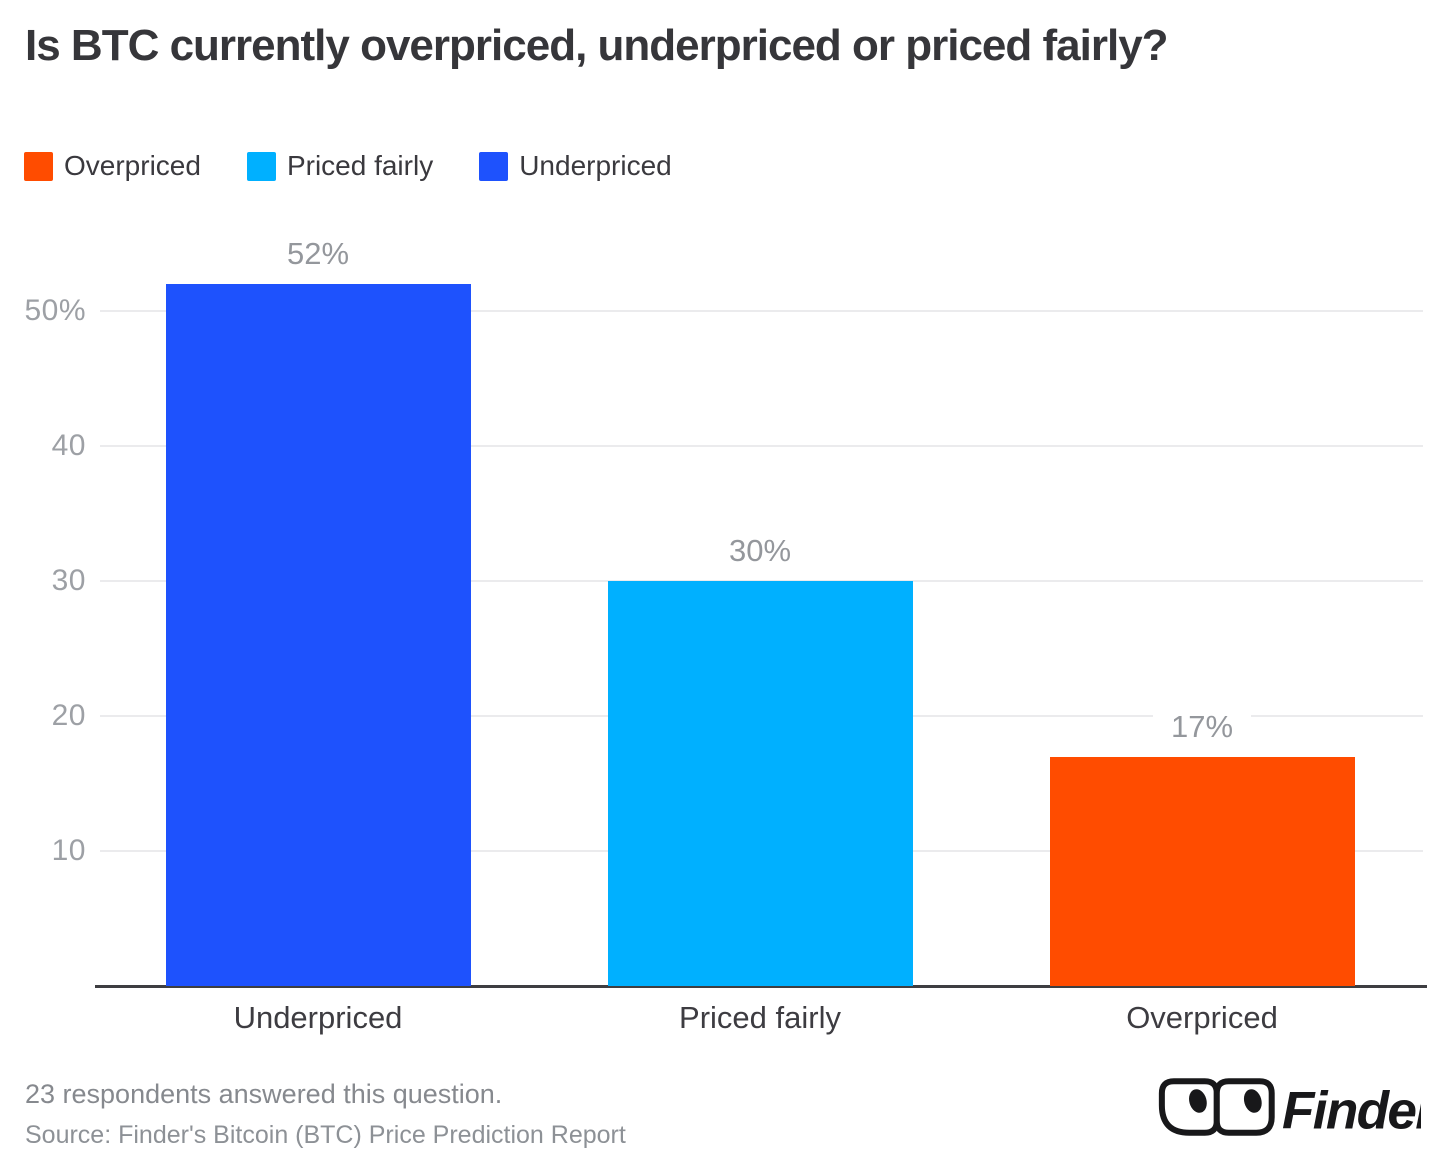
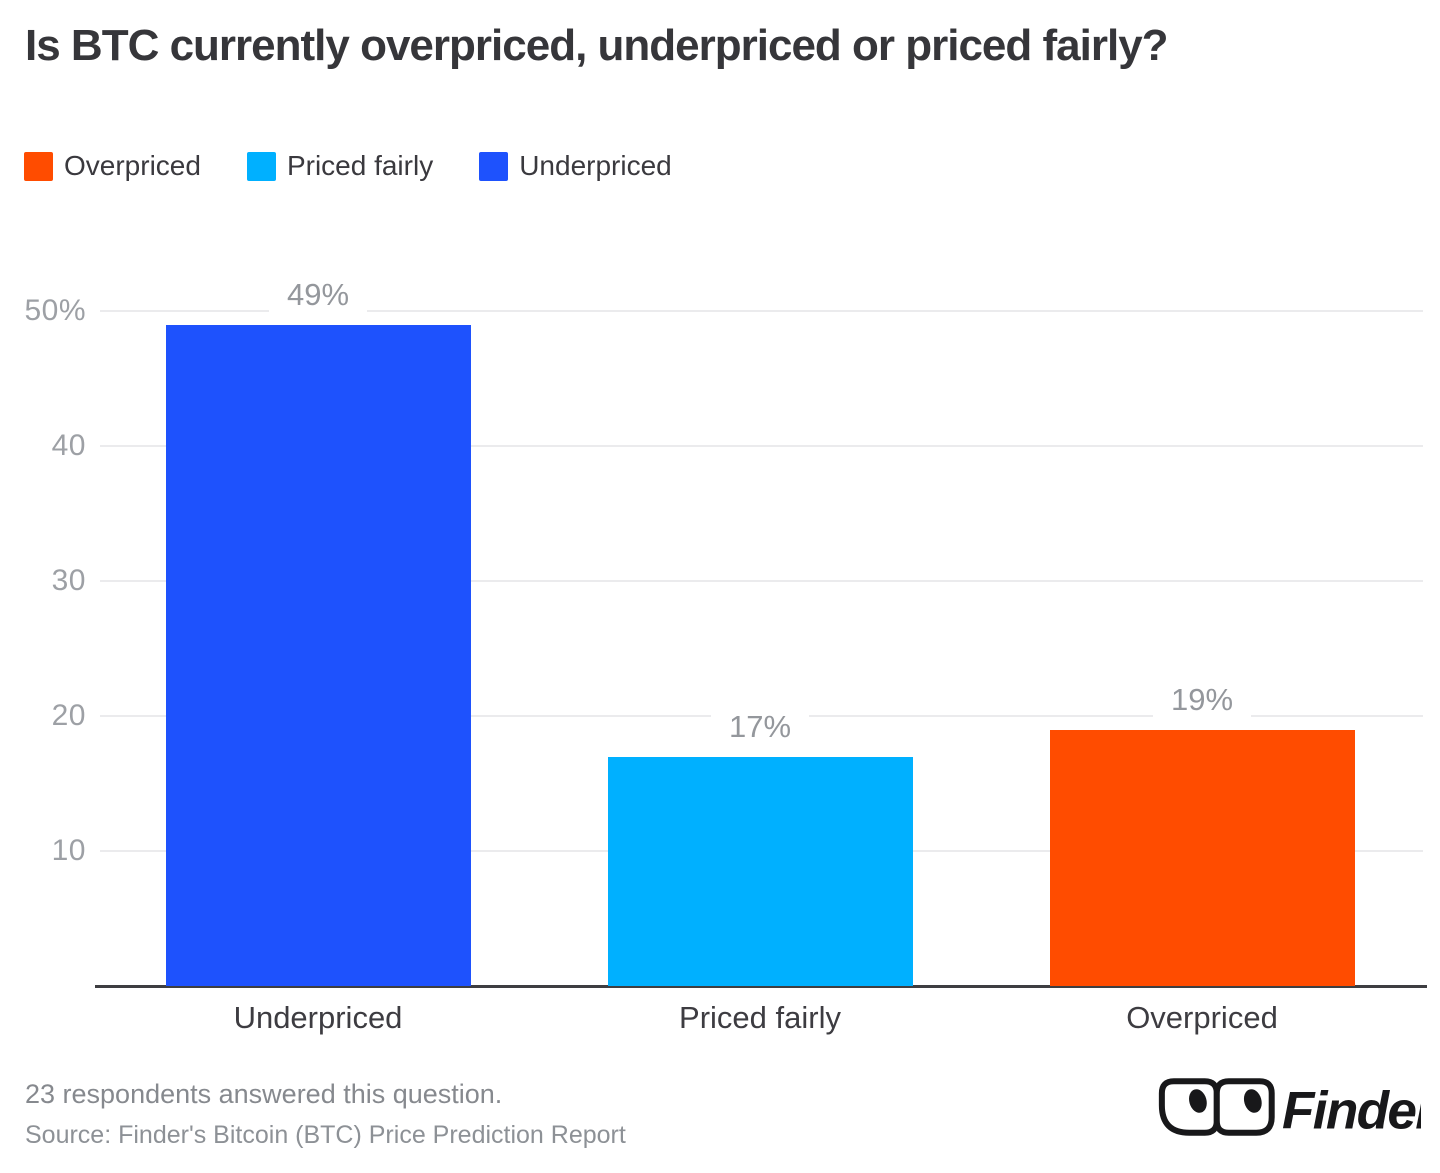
Underpriced: 52% -> 49%
Priced fairly: 30% -> 17%
Overpriced: 17% -> 19%
